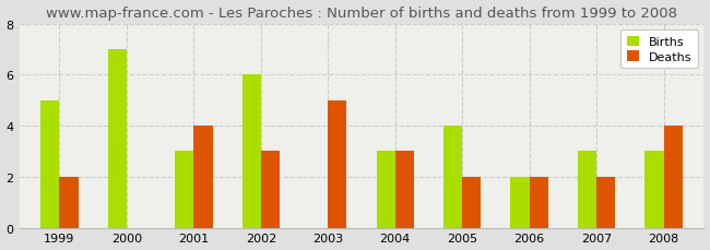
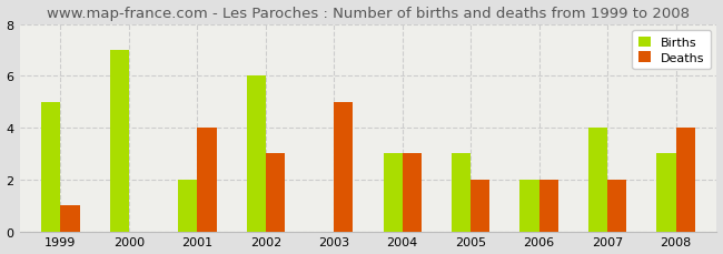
Deaths/1999: 2 -> 1
Births/2001: 3 -> 2
Births/2005: 4 -> 3
Births/2007: 3 -> 4
